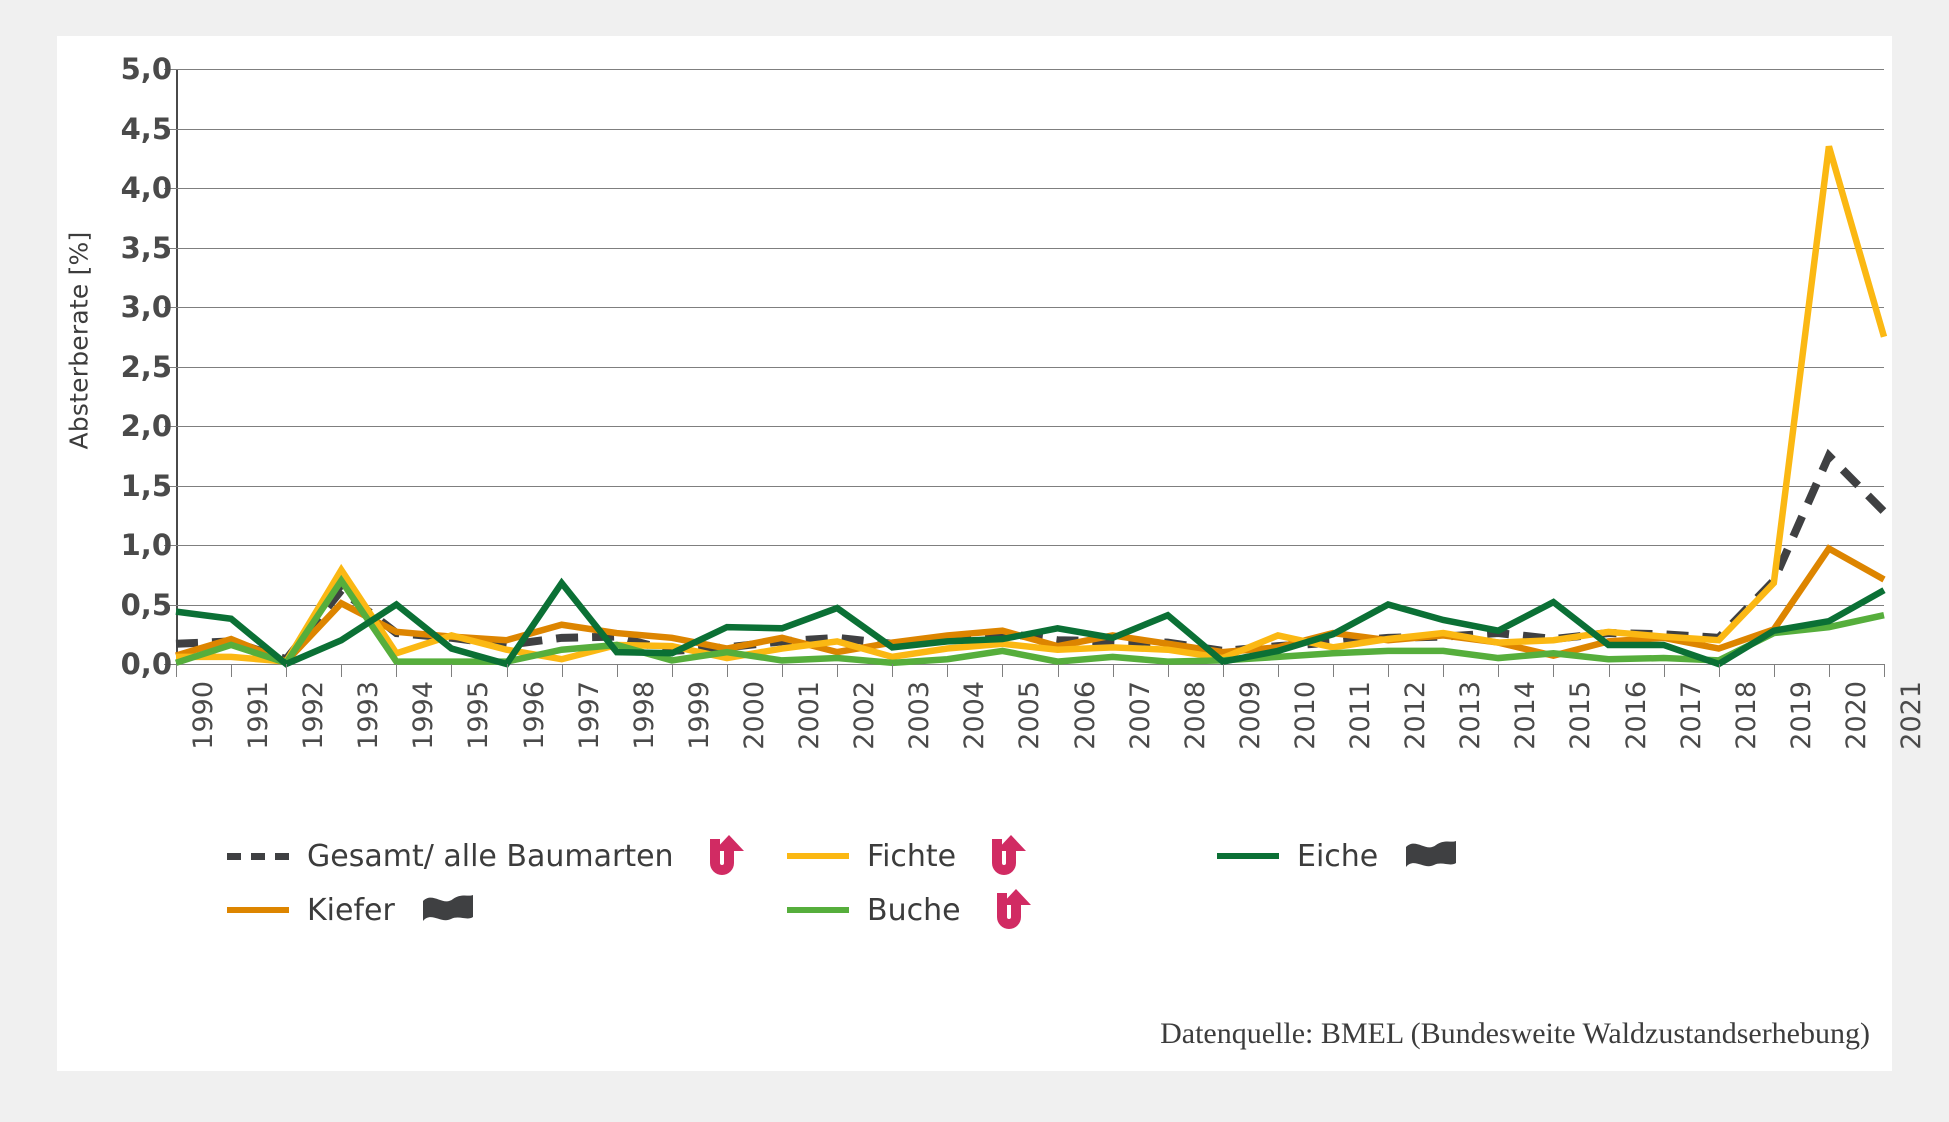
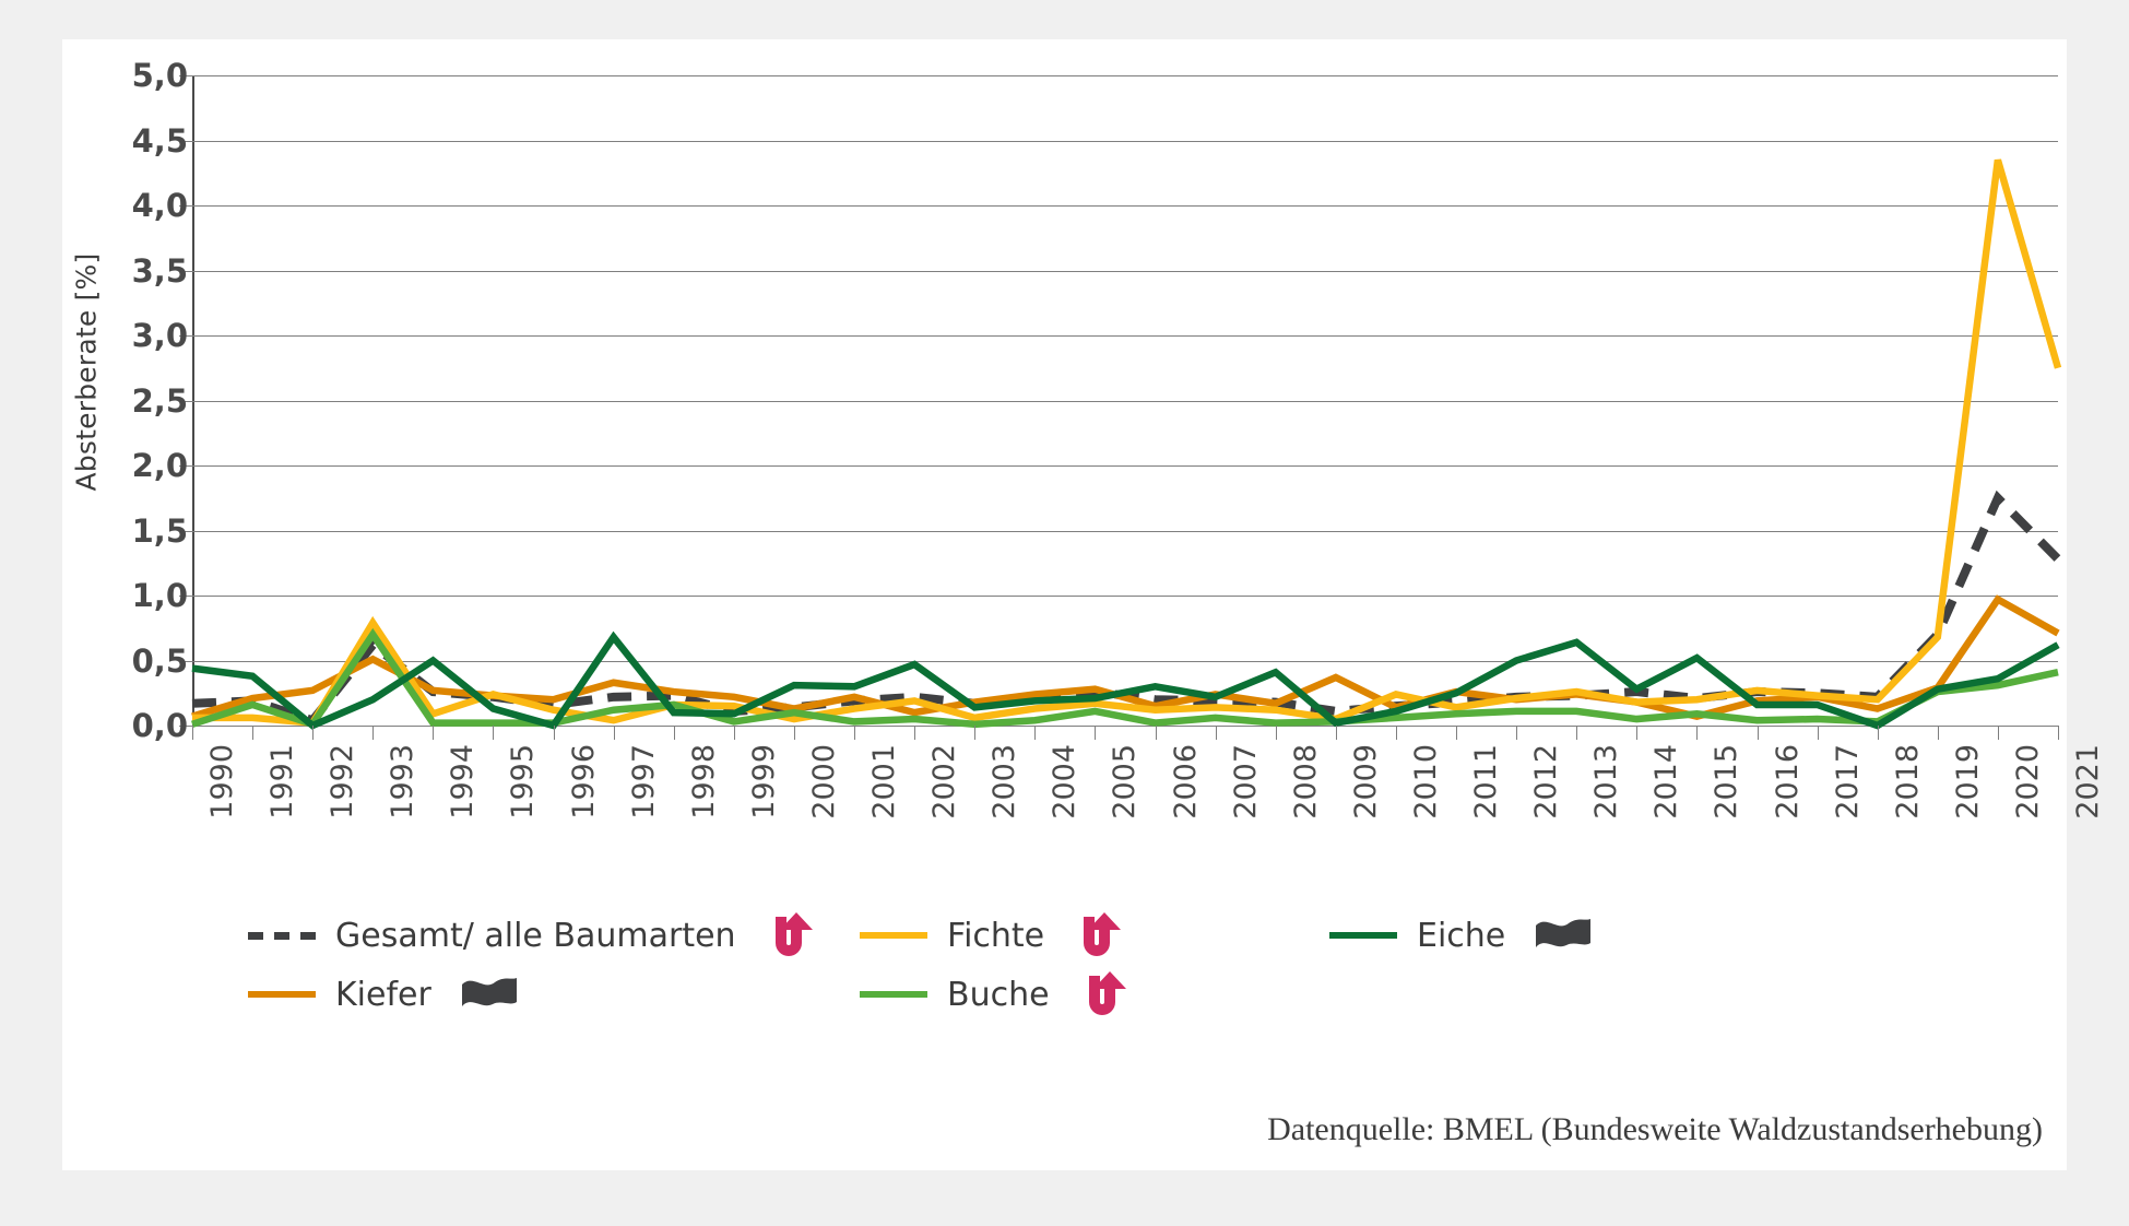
Kiefer/1992: 0,02 -> 0,27
Kiefer/2009: 0,10 -> 0,37
Eiche/2013: 0,37 -> 0,64
